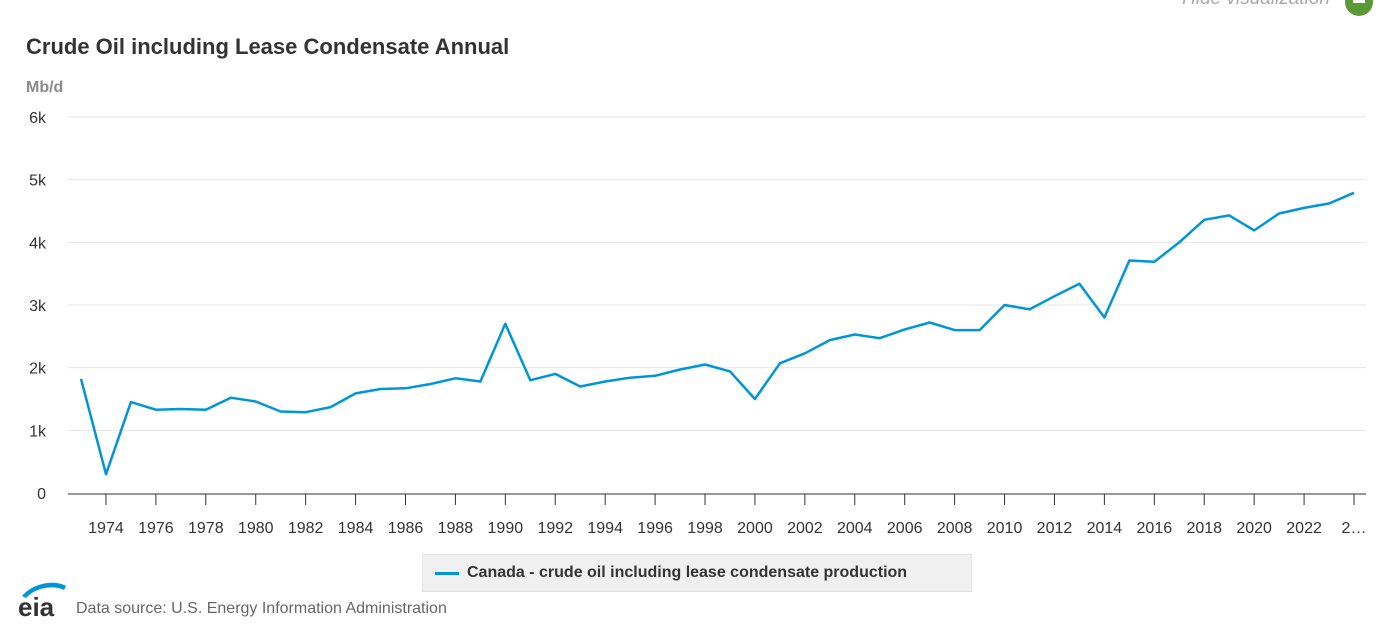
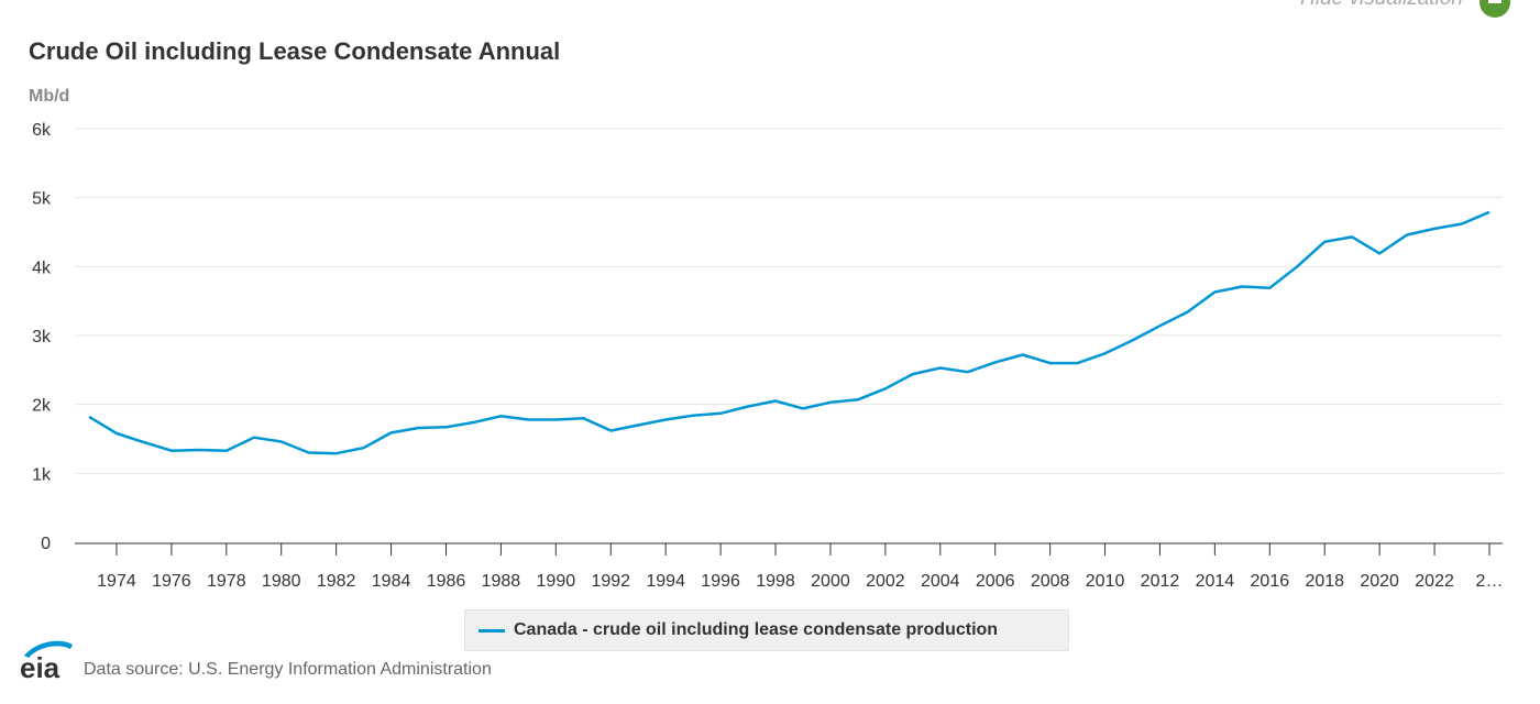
1974: 0.3k -> 1.6k
1990: 2.7k -> 1.8k
1992: 1.9k -> 1.6k
2000: 1.5k -> 2.0k
2010: 3.0k -> 2.7k
2014: 2.8k -> 3.6k
